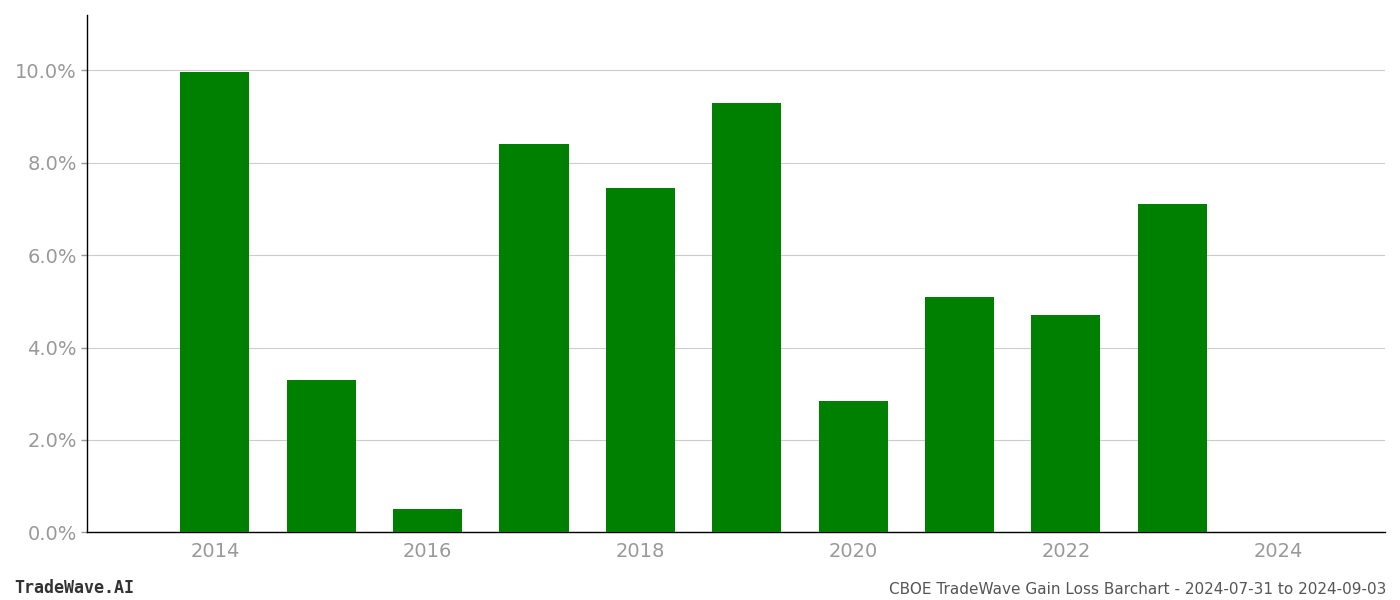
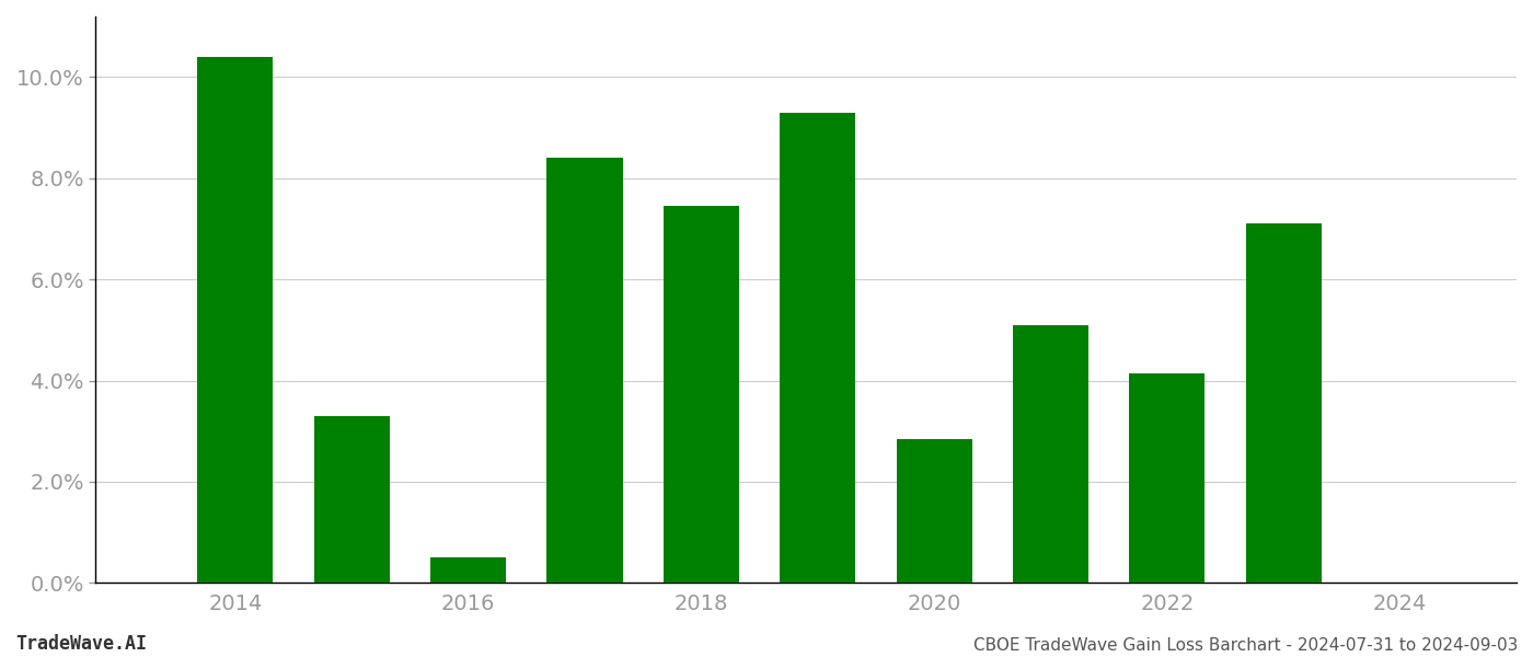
2014: 9.97% -> 10.40%
2022: 4.70% -> 4.15%
